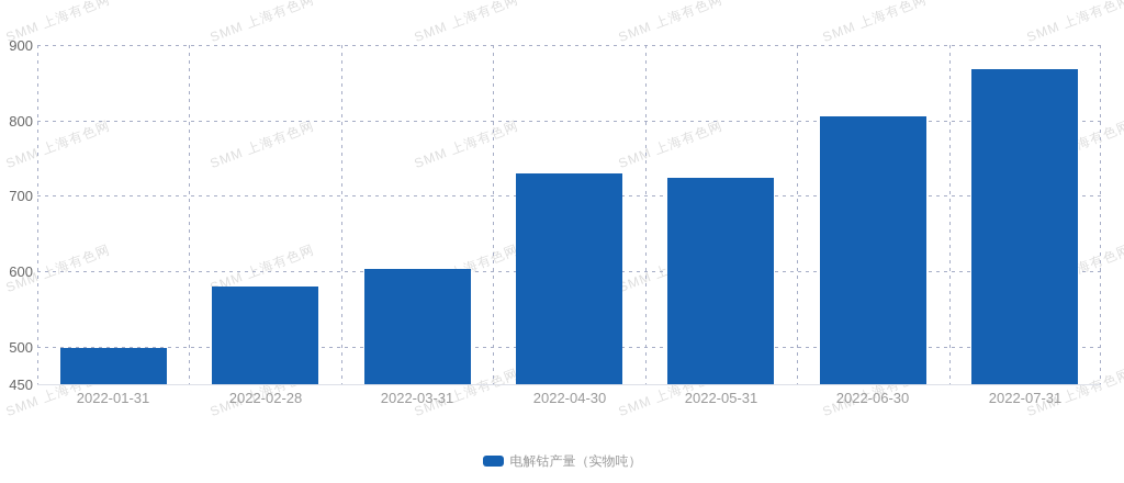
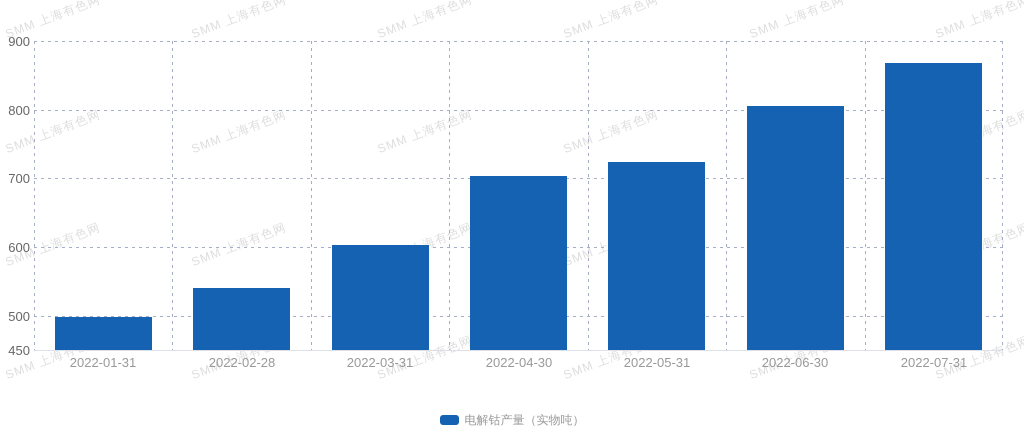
2022-02-28: 580 -> 540
2022-04-30: 730 -> 700
